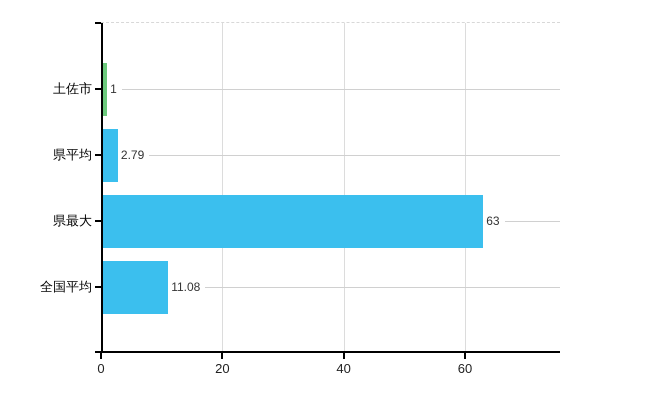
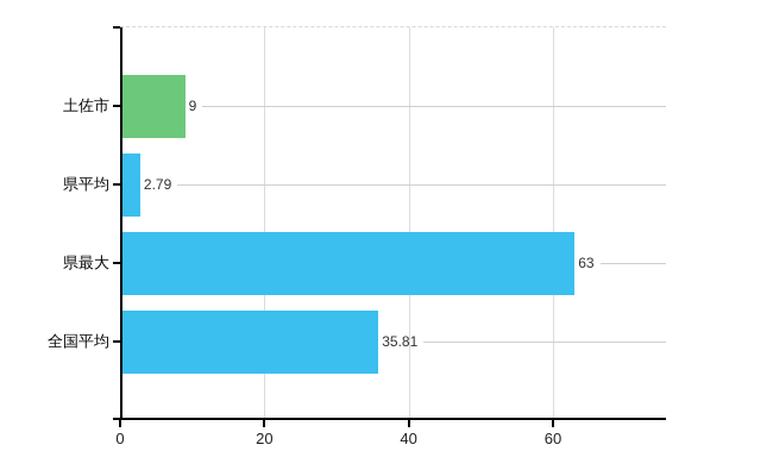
土佐市: 1 -> 9
全国平均: 11.08 -> 35.81
